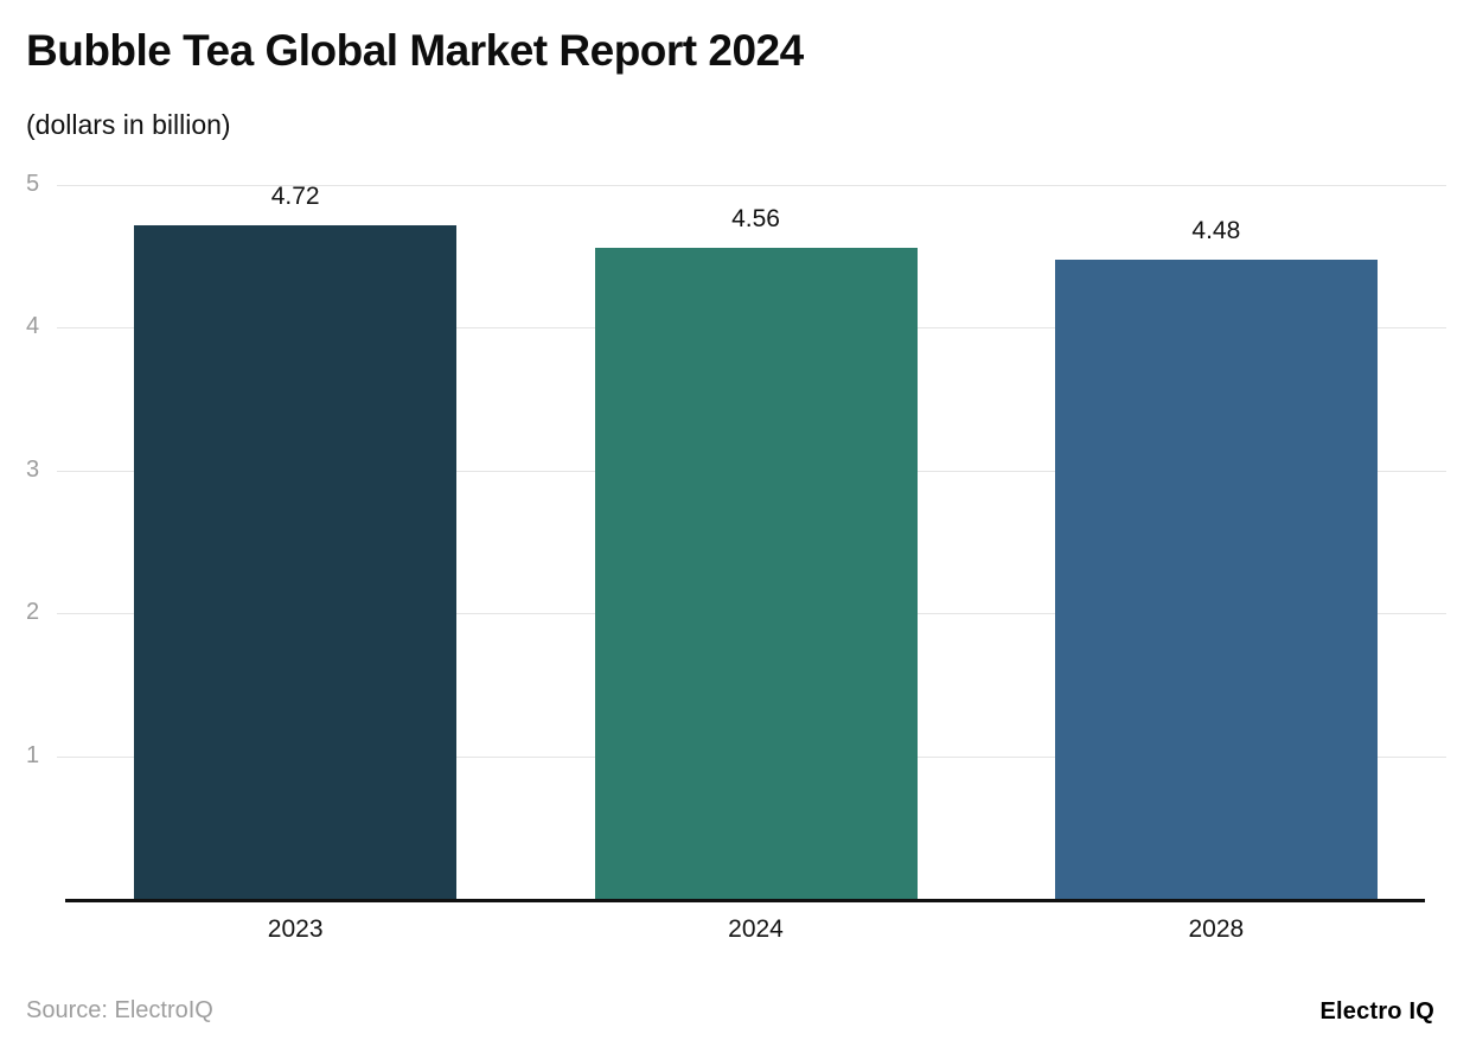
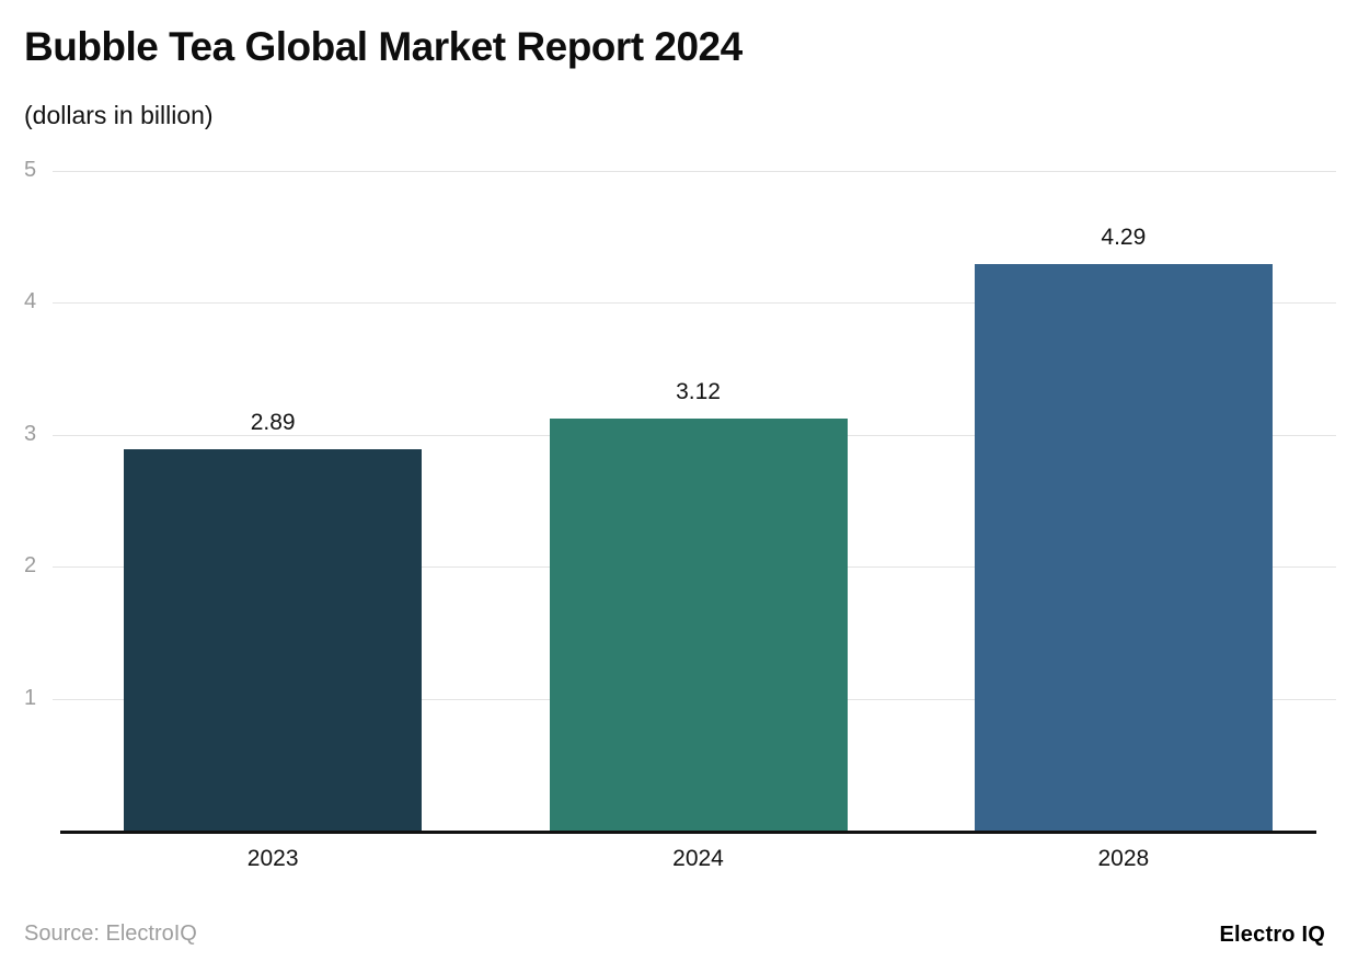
2023: 4.72 -> 2.89
2024: 4.56 -> 3.12
2028: 4.48 -> 4.29
